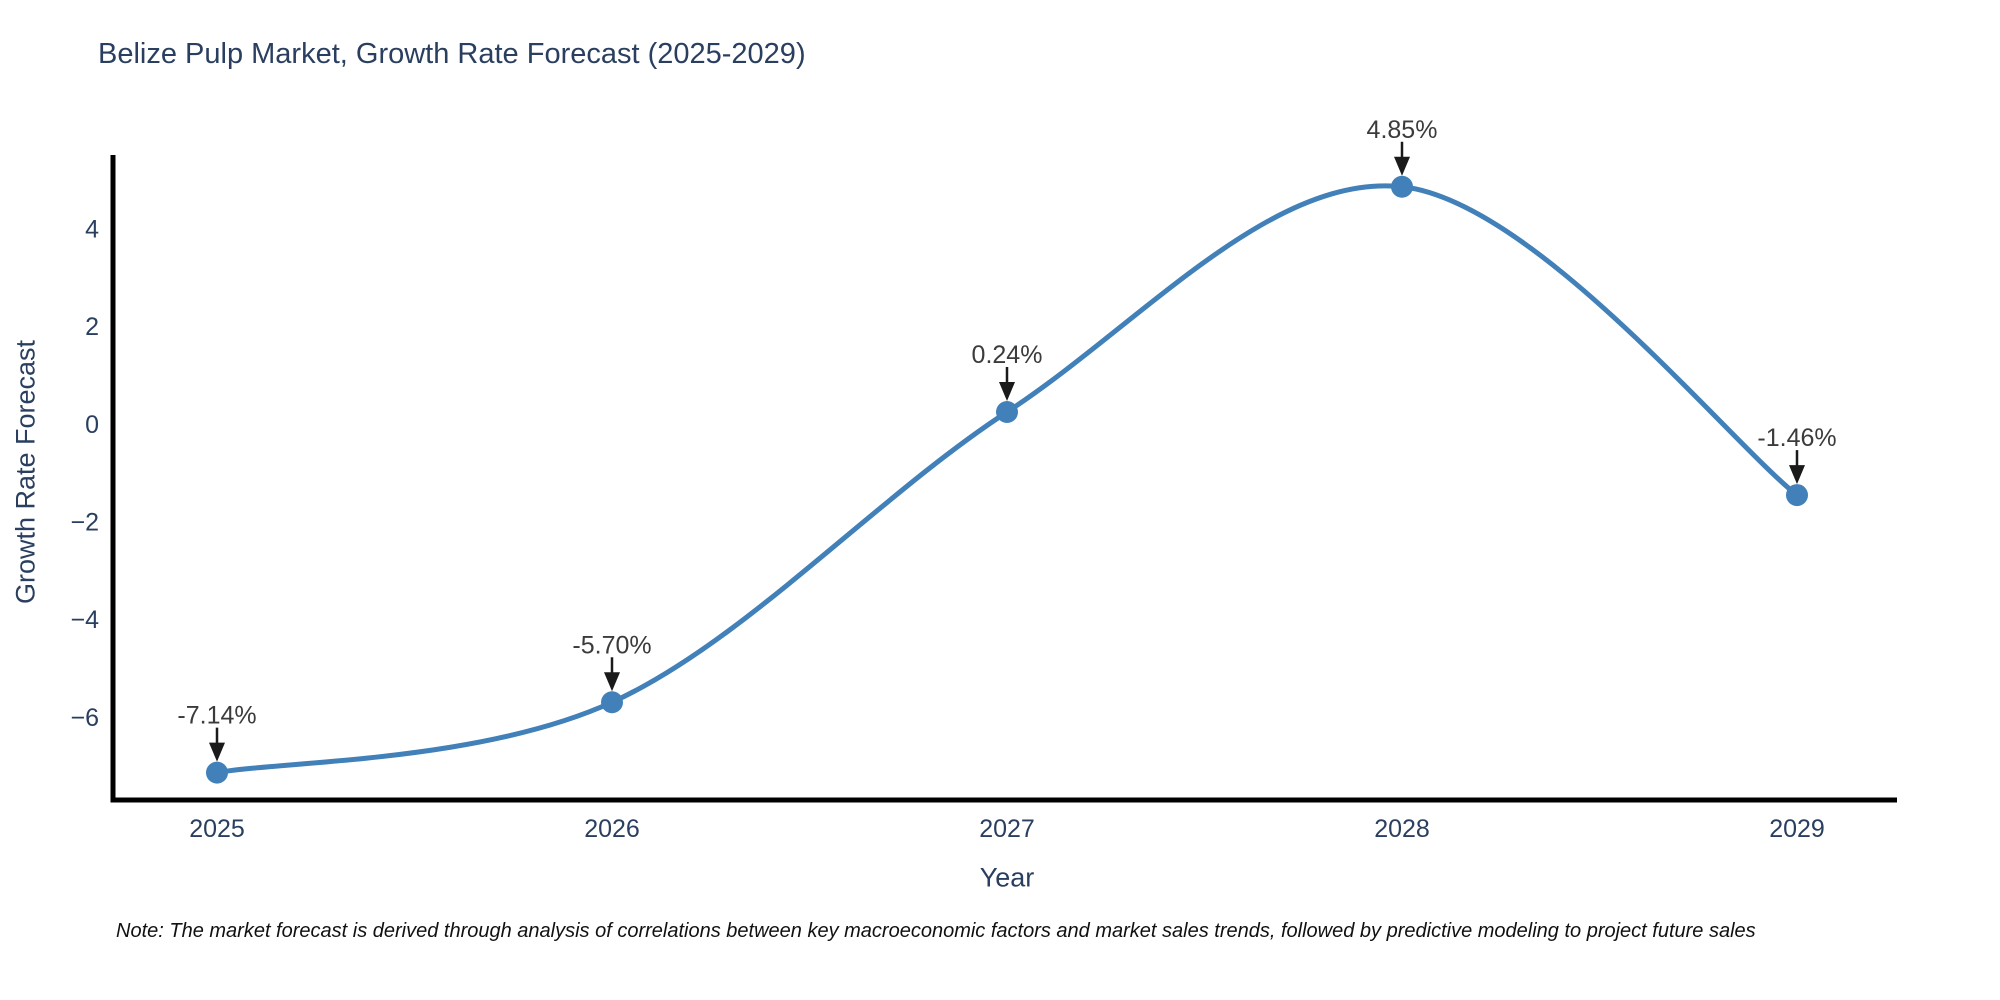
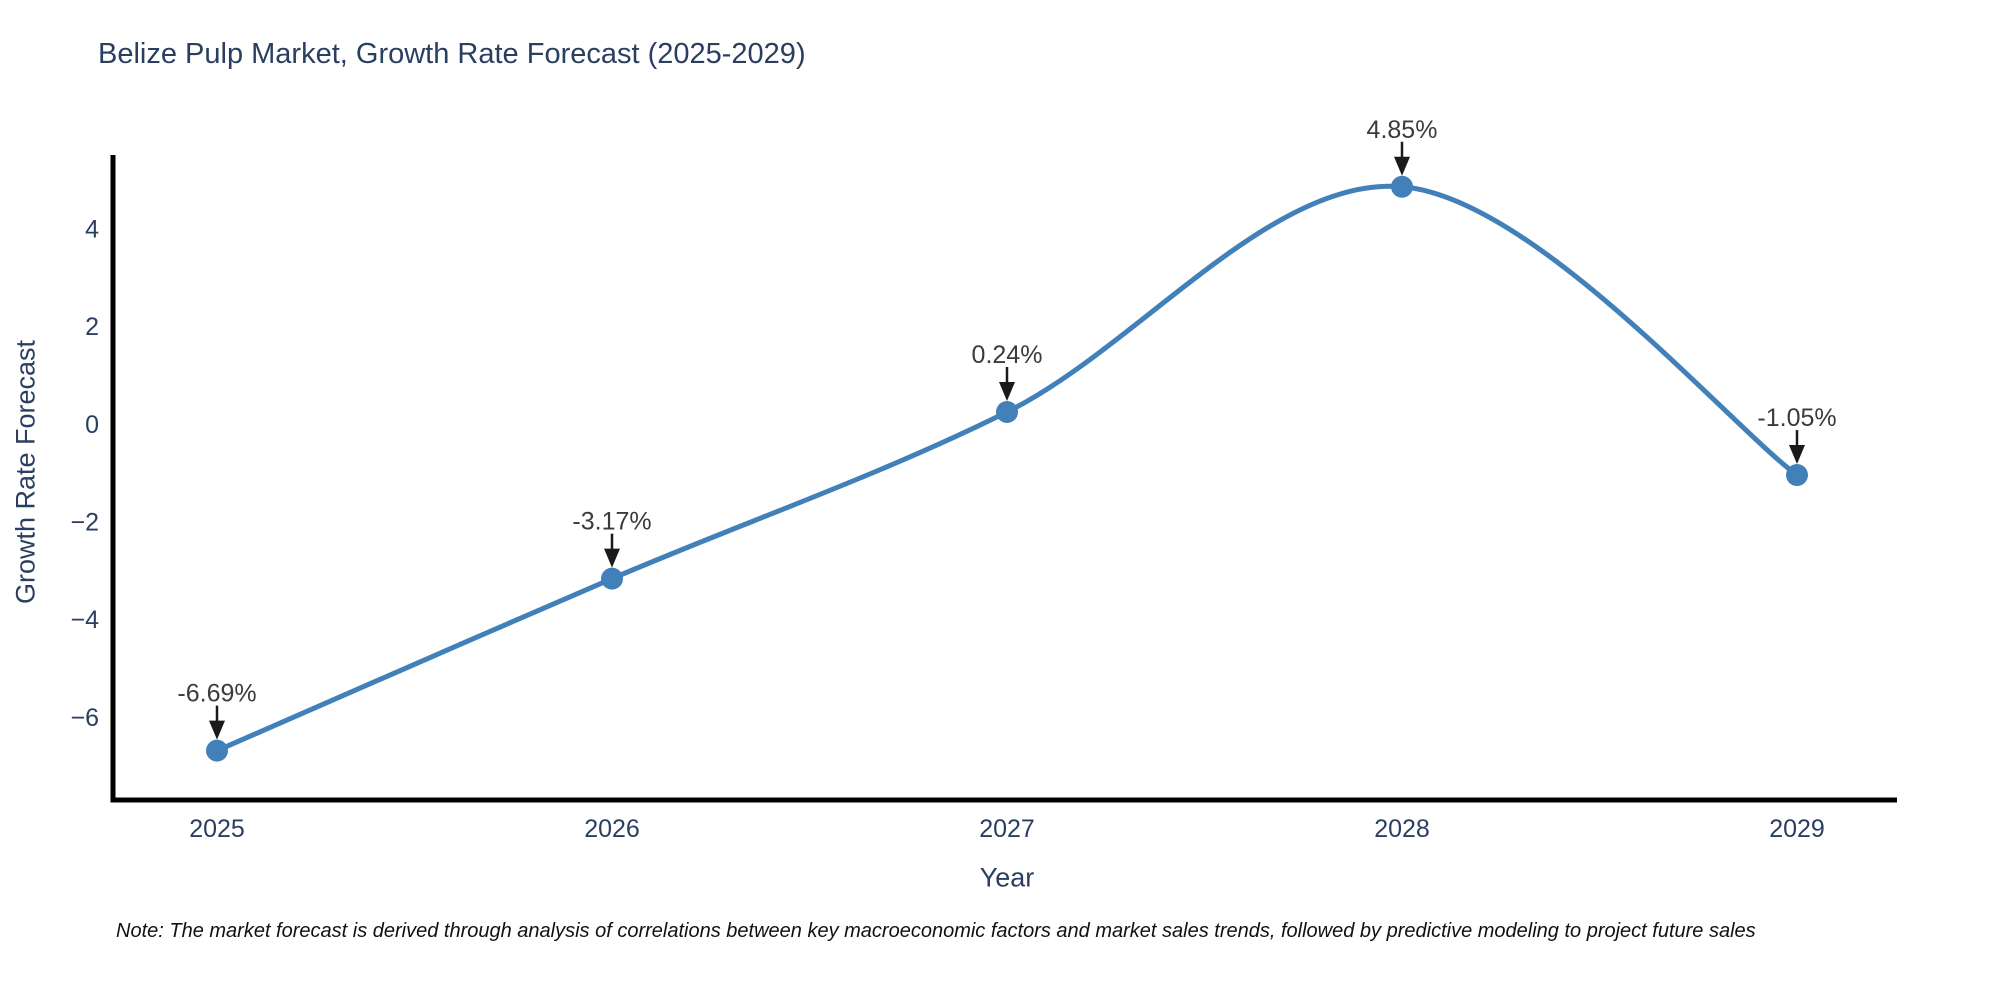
2025: -7.14% -> -6.69%
2026: -5.70% -> -3.17%
2029: -1.46% -> -1.05%
